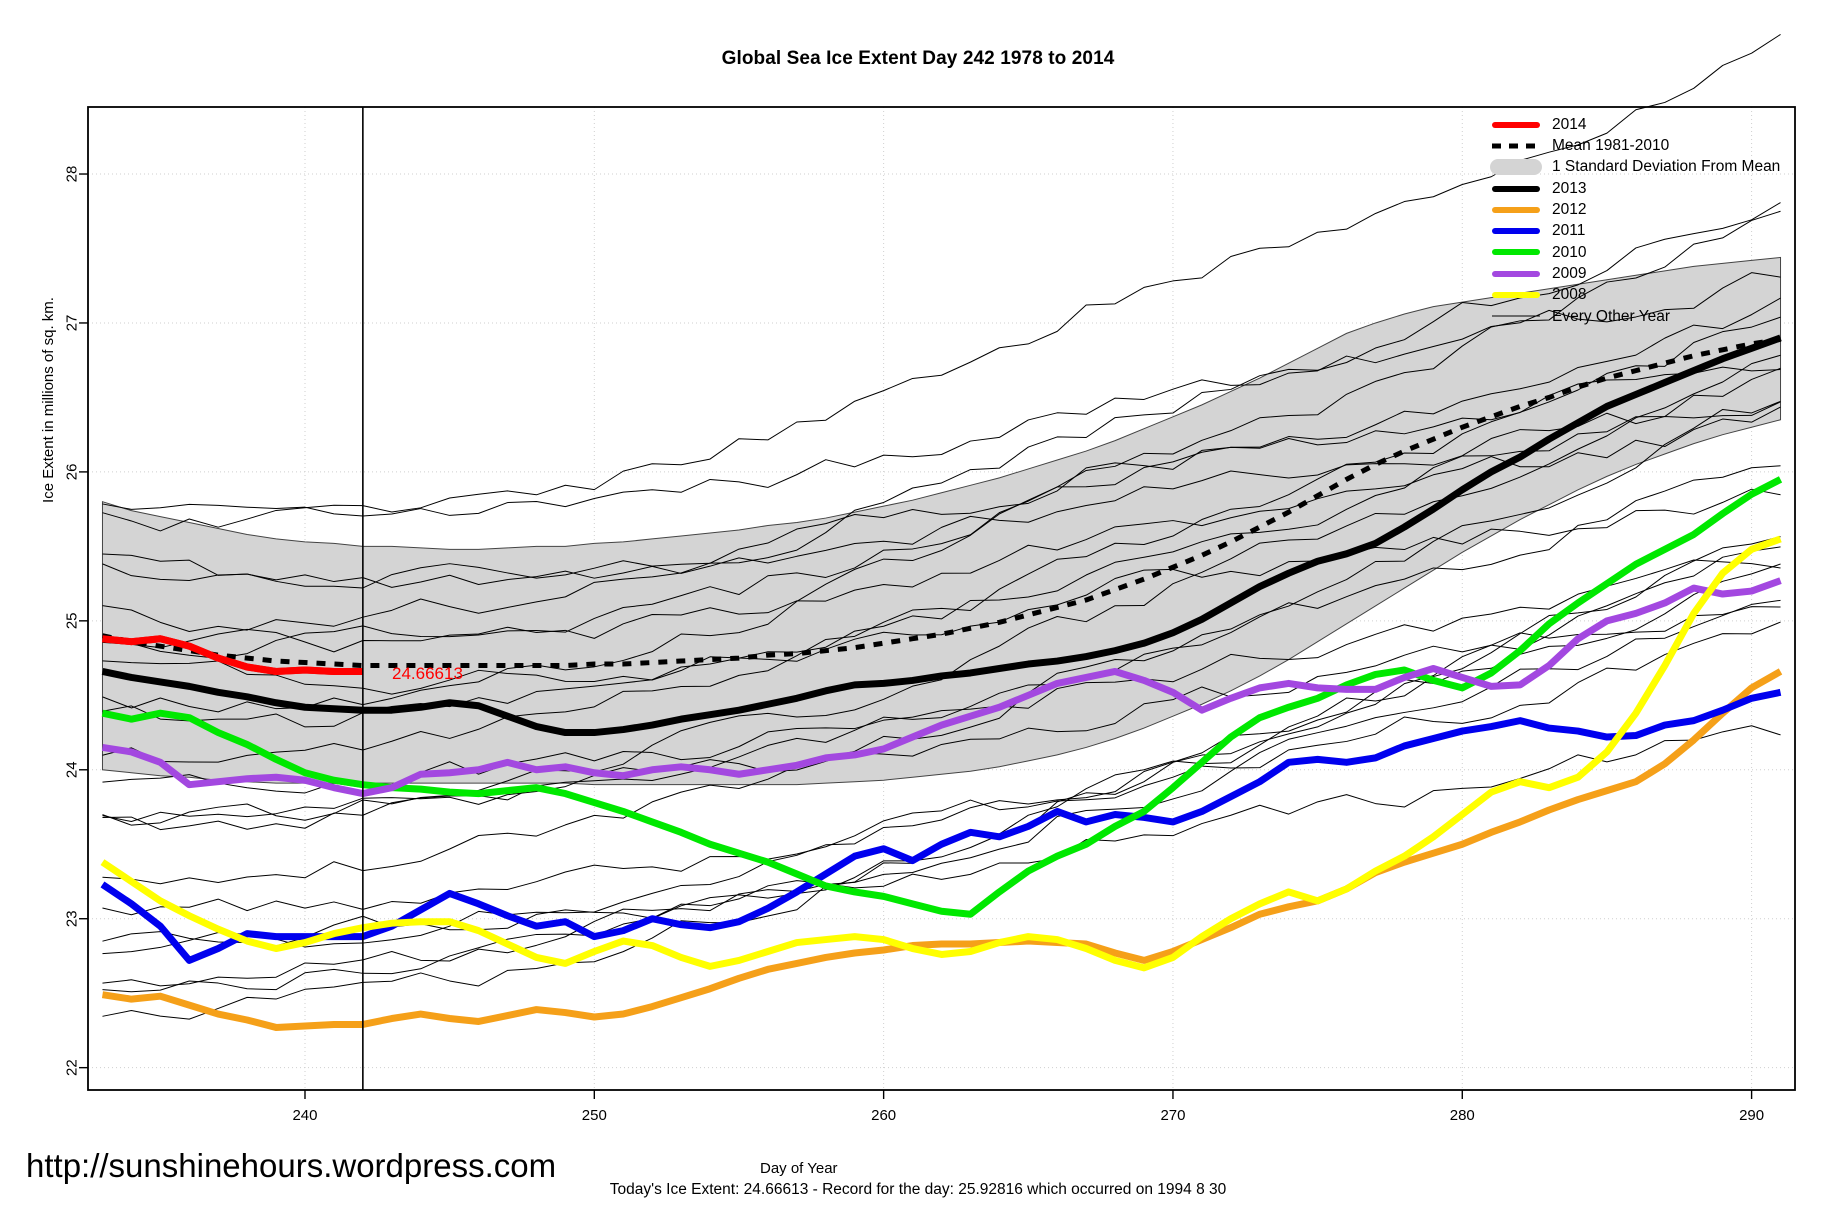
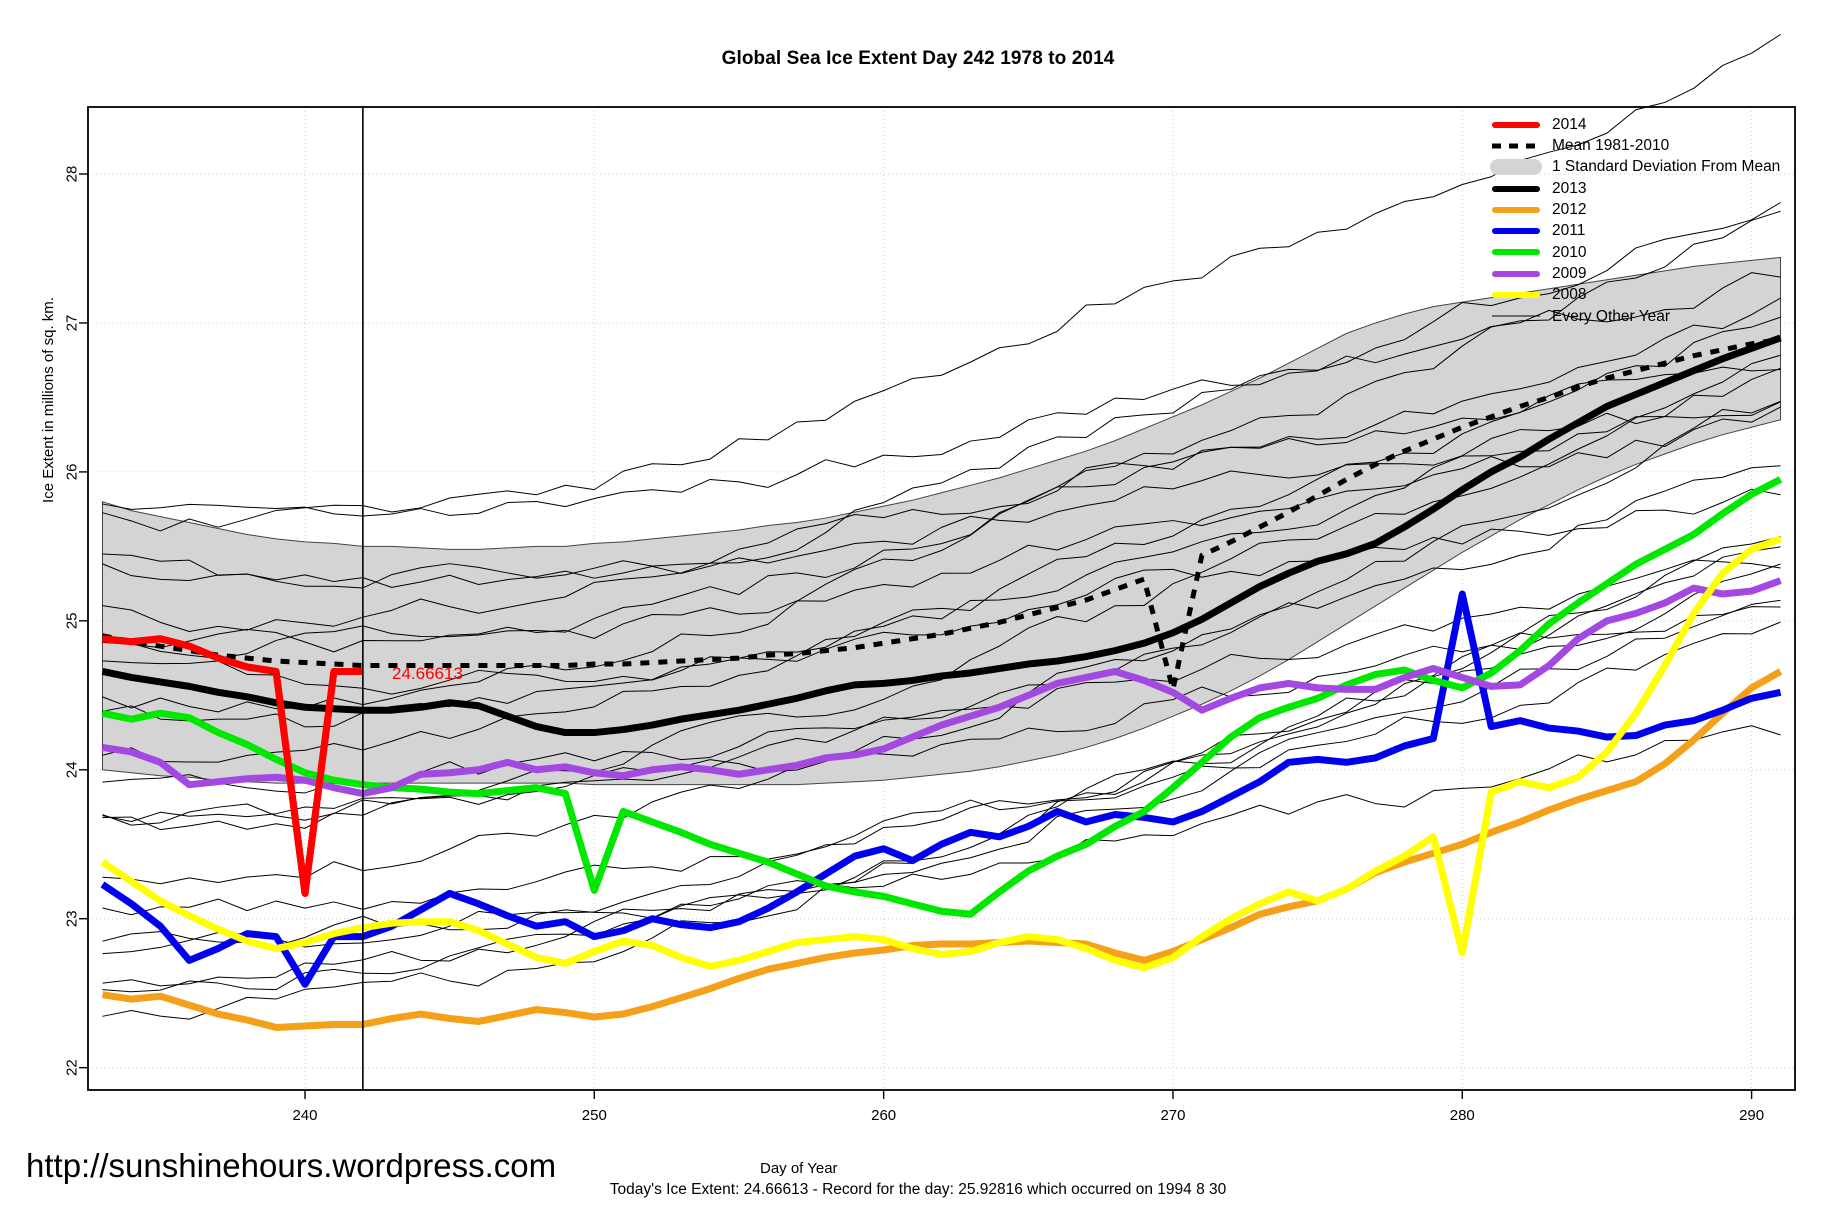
2014/240: 24.67 -> 23.17
2011/240: 22.88 -> 22.56
2010/250: 23.78 -> 23.19
Mean 1981-2010/270: 25.36 -> 24.54
2011/280: 24.26 -> 25.18
2008/280: 23.70 -> 22.77
